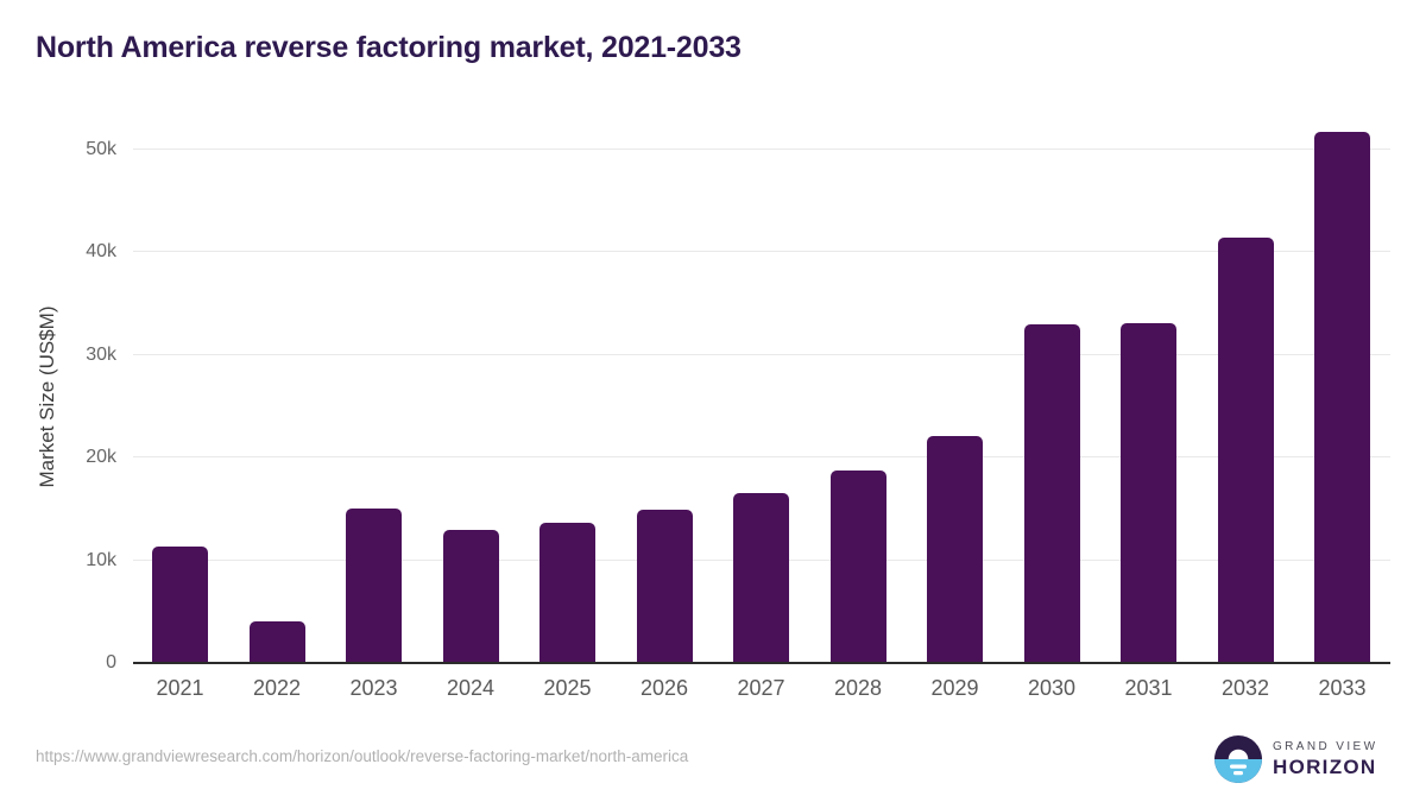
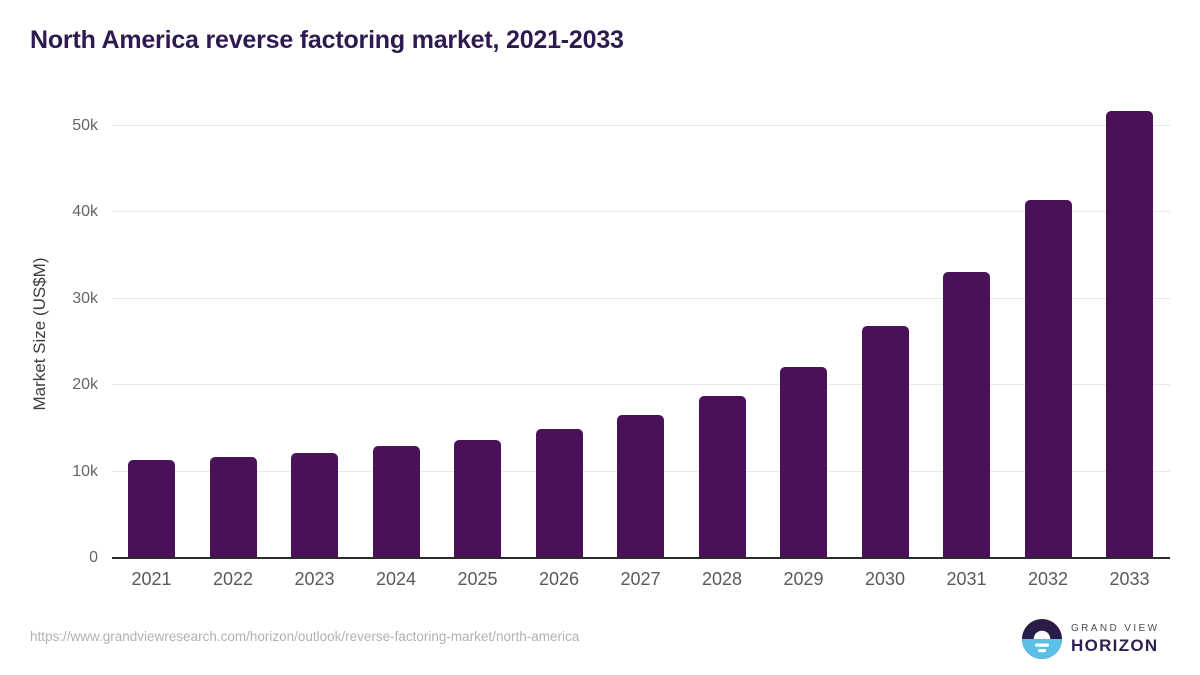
2022: 4k -> 12k
2023: 15k -> 12k
2030: 33k -> 27k
